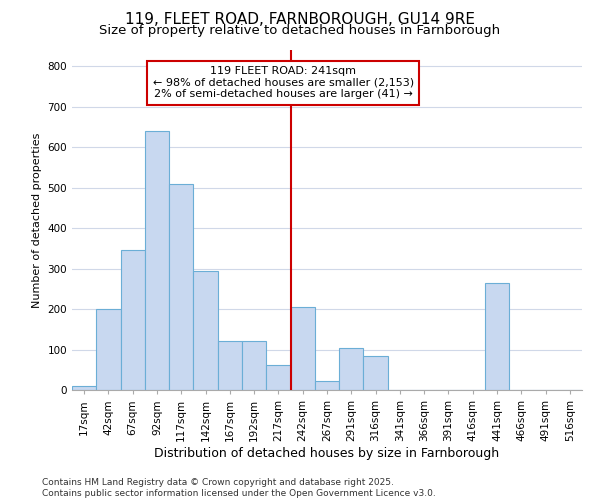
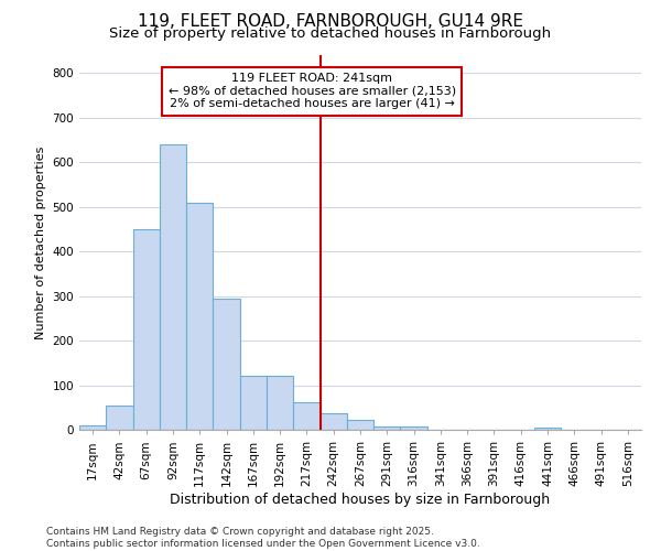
42sqm: 200 -> 55
67sqm: 345 -> 450
242sqm: 205 -> 37
291sqm: 105 -> 8
316sqm: 85 -> 7
441sqm: 265 -> 5
